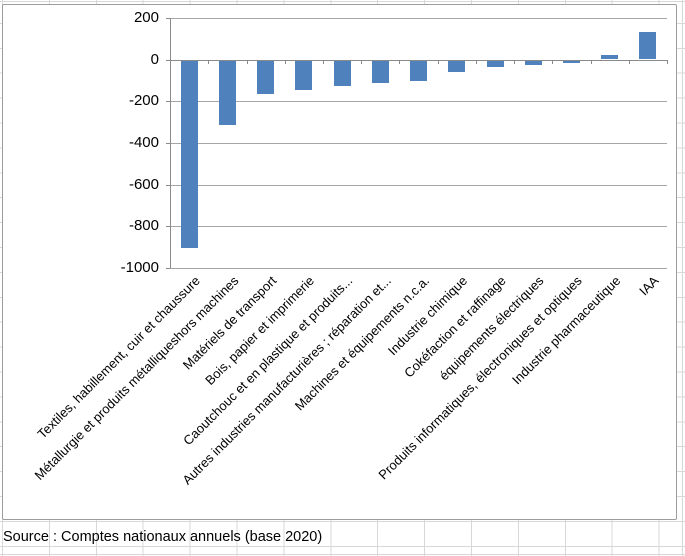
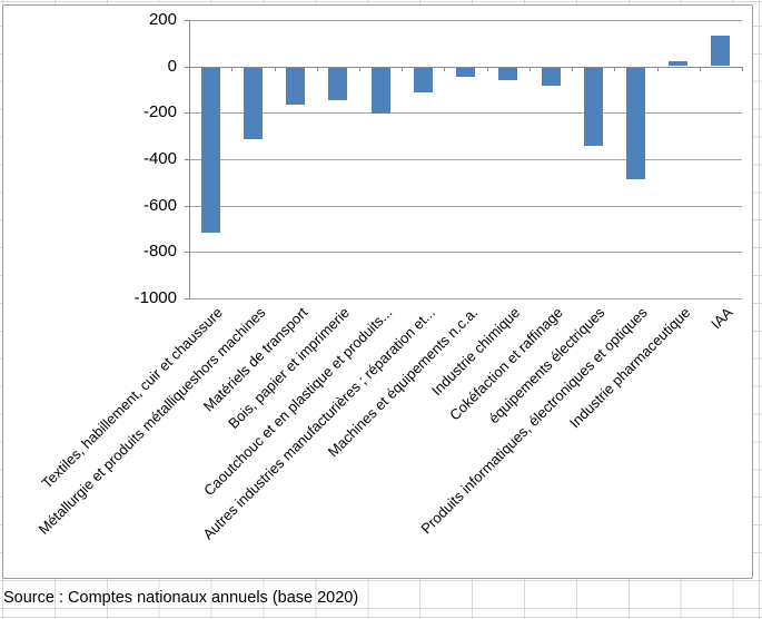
Textiles, habillement, cuir et chaussure: -900 -> -710
Caoutchouc et en plastique et produits...: -120 -> -200
Machines et équipements n.c.a.: -100 -> -40
Cokéfaction et raffinage: -30 -> -80
équipements électriques: -20 -> -340
Produits informatiques, électroniques et optiques: -10 -> -480
